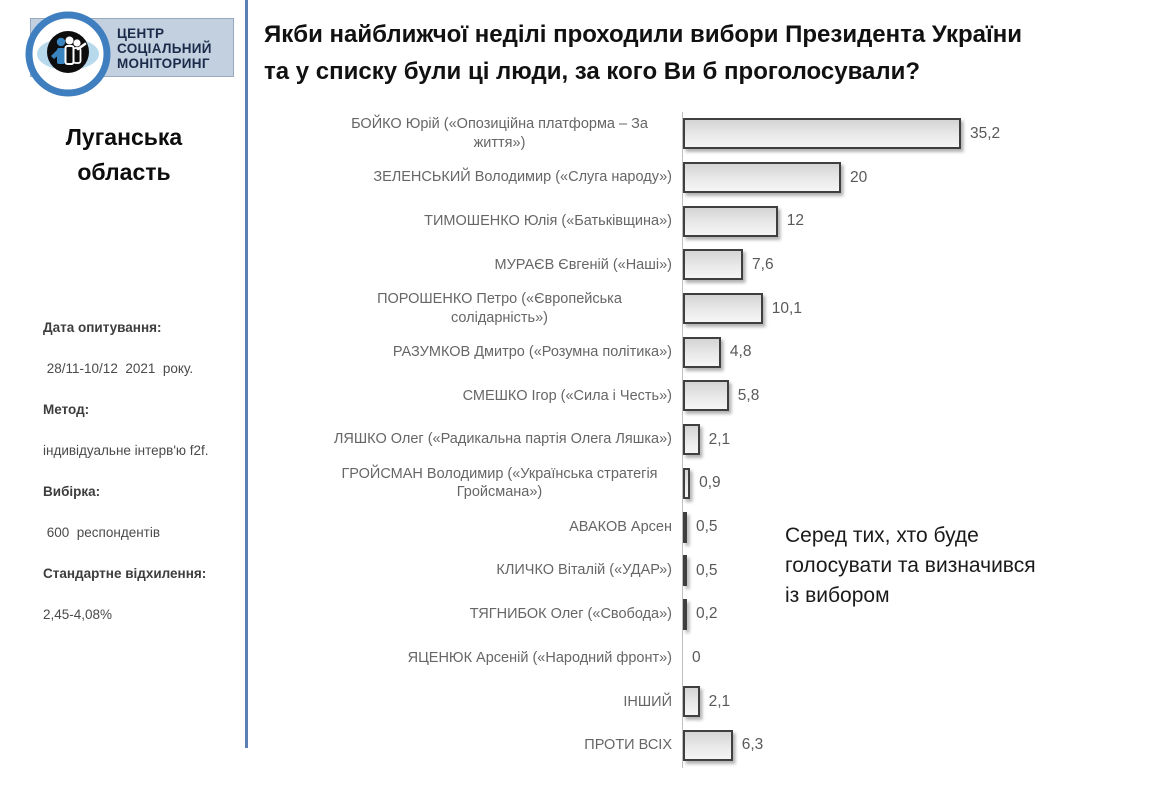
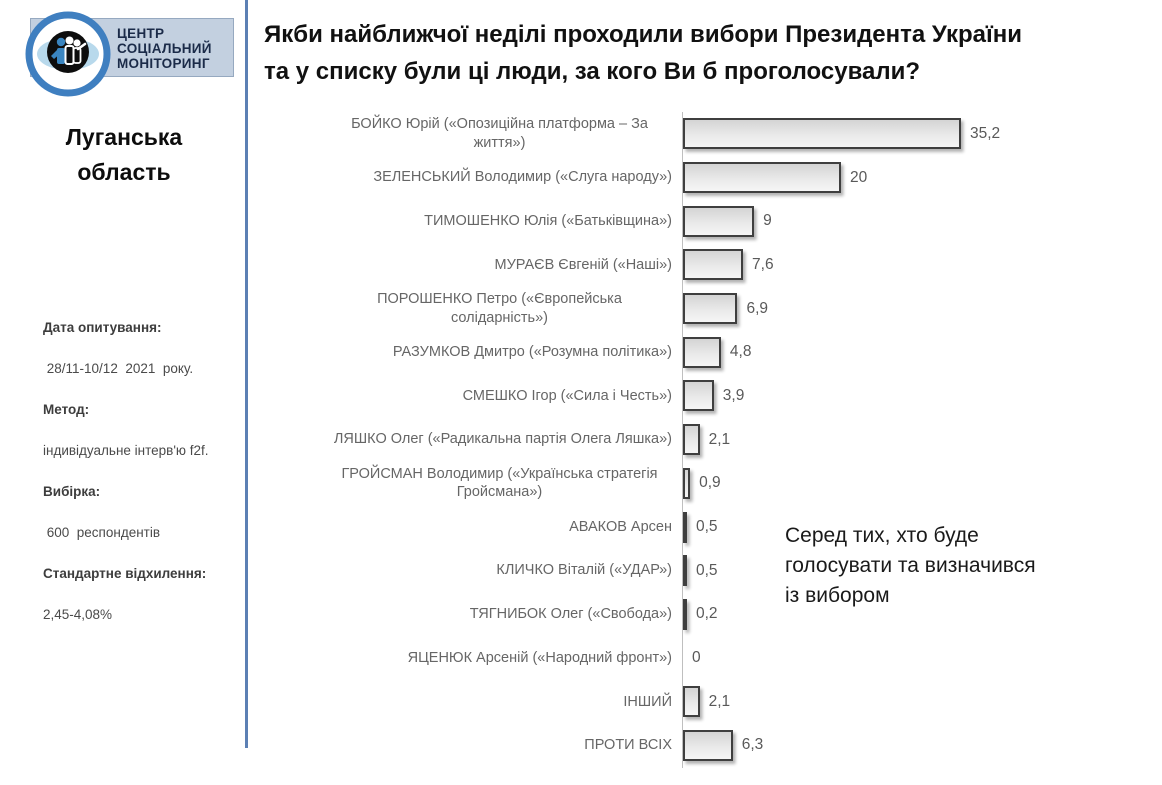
ТИМОШЕНКО Юлія («Батьківщина»): 12 -> 9
ПОРОШЕНКО Петро («Європейська солідарність»): 10,1 -> 6,9
СМЕШКО Ігор («Сила і Честь»): 5,8 -> 3,9
